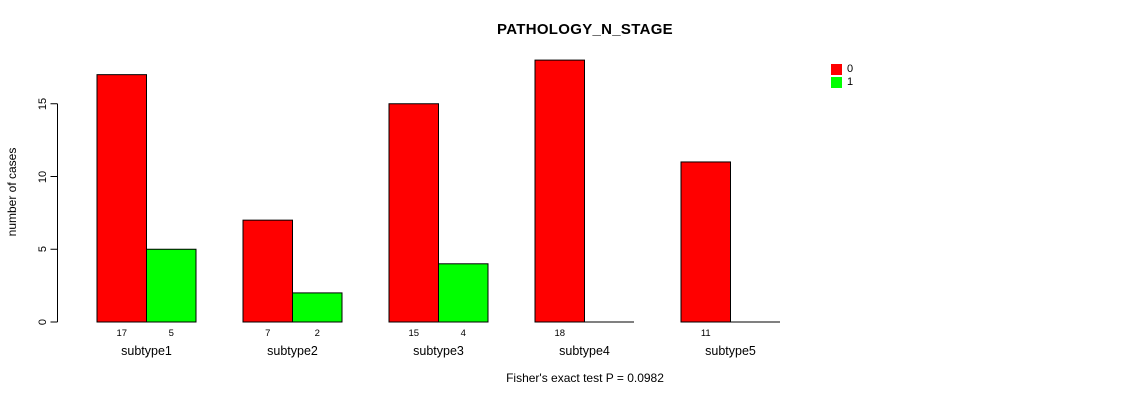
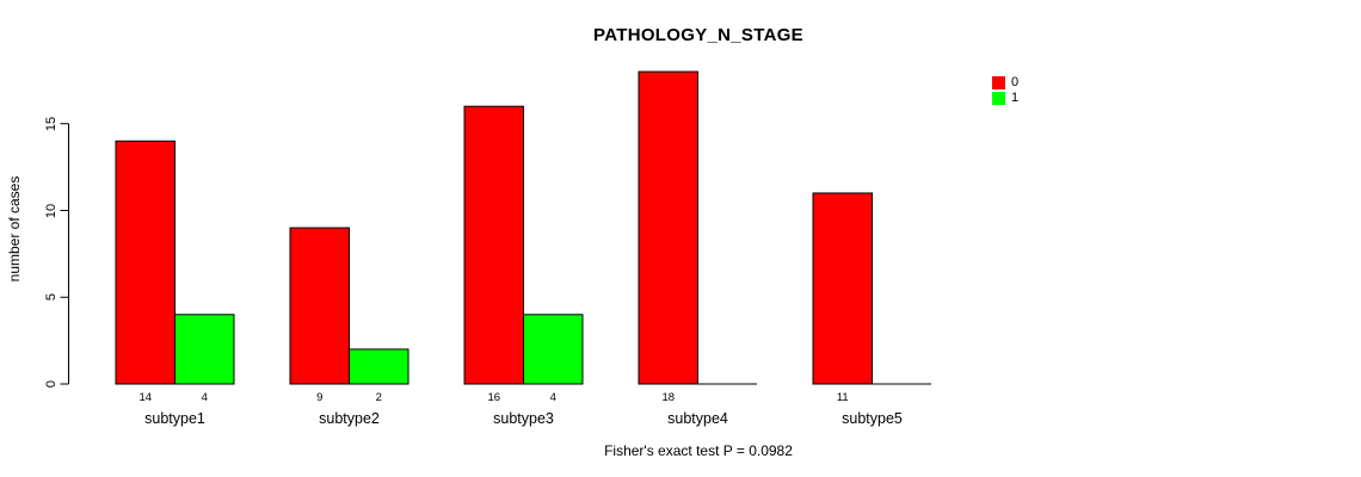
0/subtype1: 17 -> 14
1/subtype1: 5 -> 4
0/subtype2: 7 -> 9
0/subtype3: 15 -> 16
